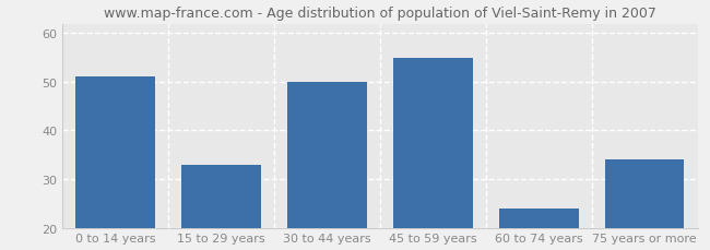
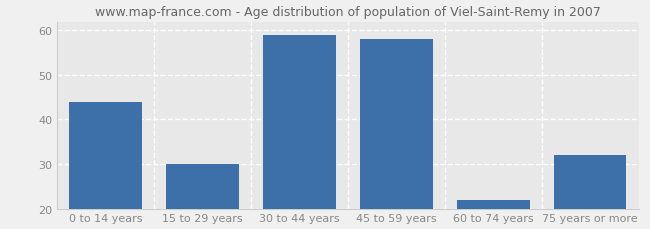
0 to 14 years: 51 -> 44
15 to 29 years: 33 -> 30
30 to 44 years: 50 -> 59
45 to 59 years: 55 -> 58
60 to 74 years: 24 -> 22
75 years or more: 34 -> 32
